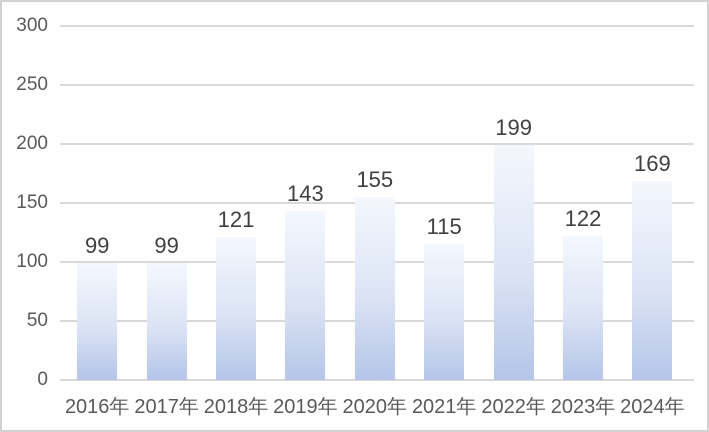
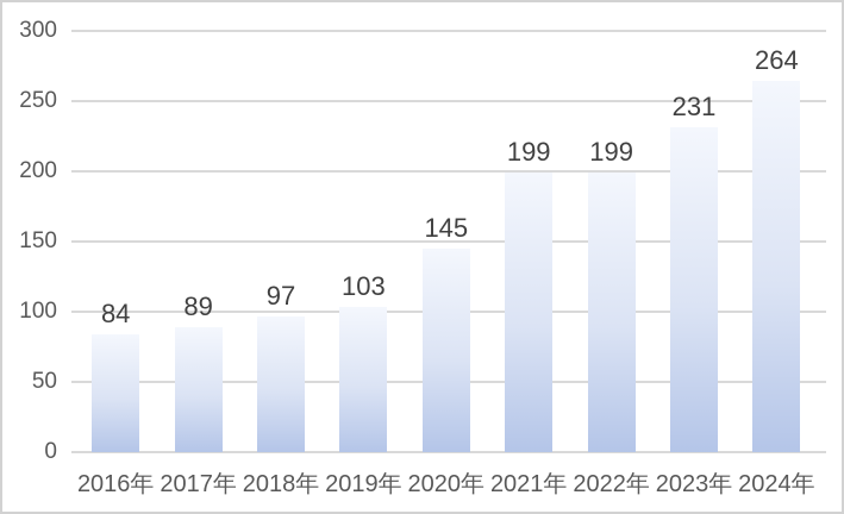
2016年: 99 -> 84
2017年: 99 -> 89
2018年: 121 -> 97
2019年: 143 -> 103
2020年: 155 -> 145
2021年: 115 -> 199
2023年: 122 -> 231
2024年: 169 -> 264
